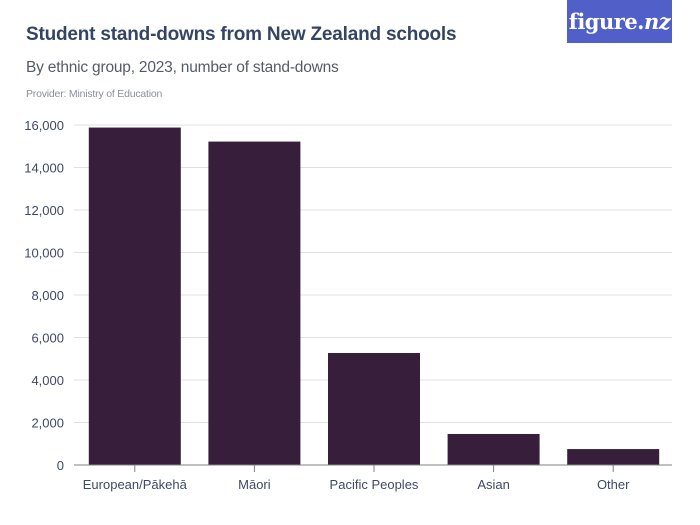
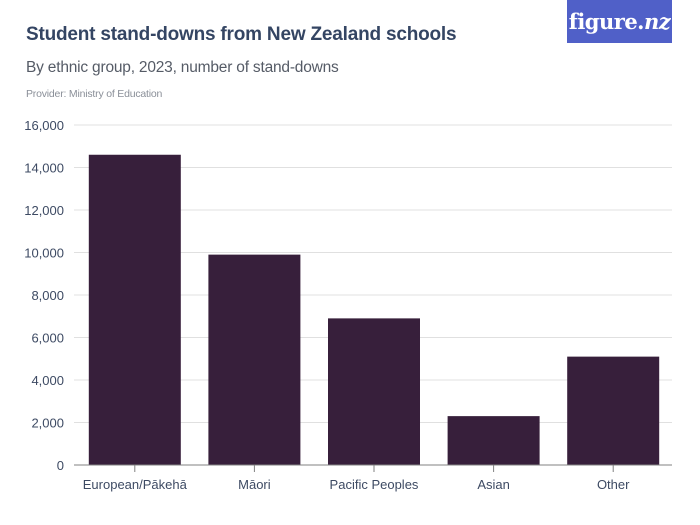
European/Pākehā: 15900 -> 14600
Māori: 15200 -> 9900
Pacific Peoples: 5300 -> 6900
Asian: 1500 -> 2300
Other: 800 -> 5100
